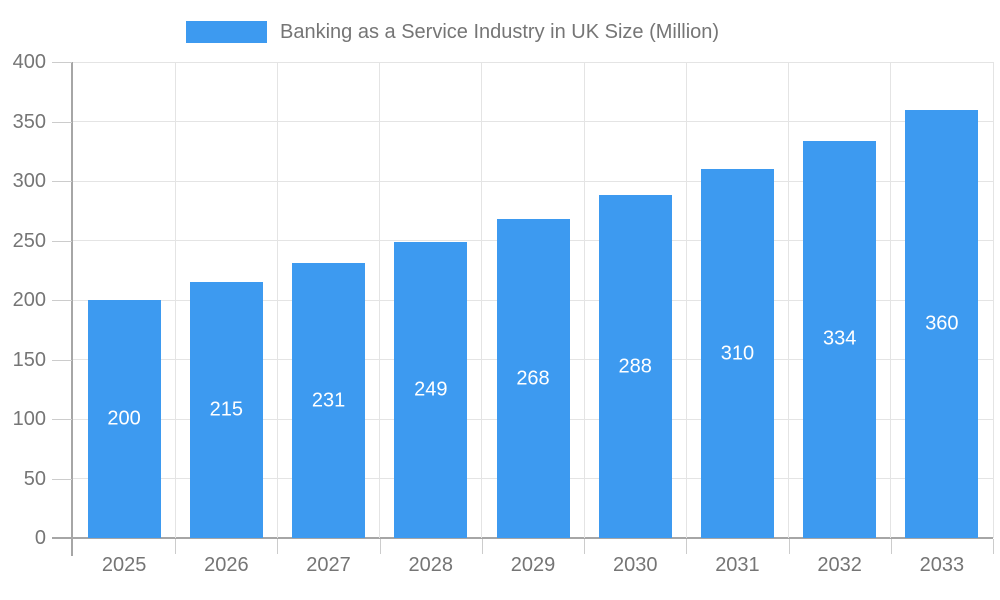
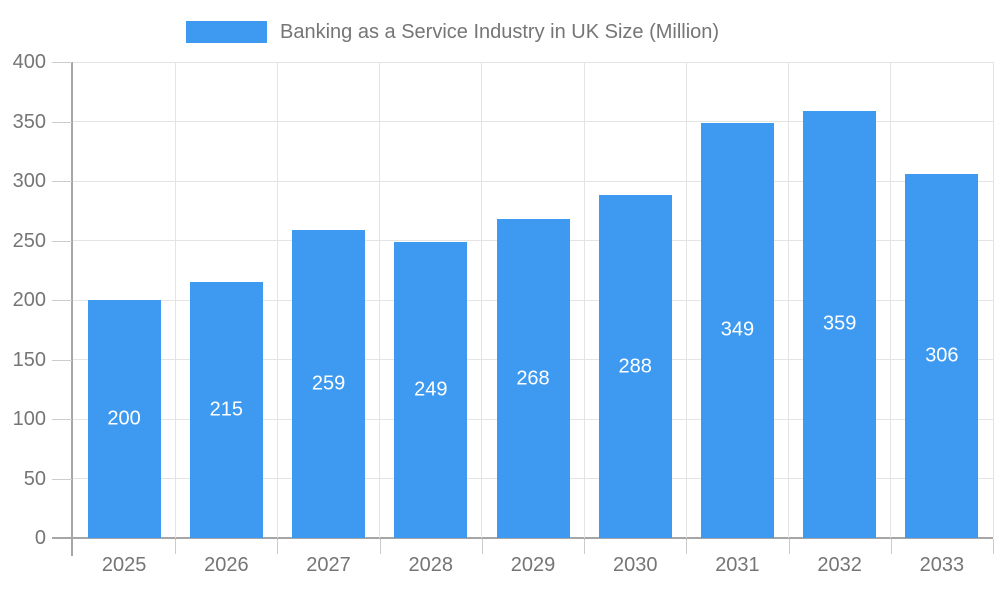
2027: 231 -> 259
2031: 310 -> 349
2032: 334 -> 359
2033: 360 -> 306
